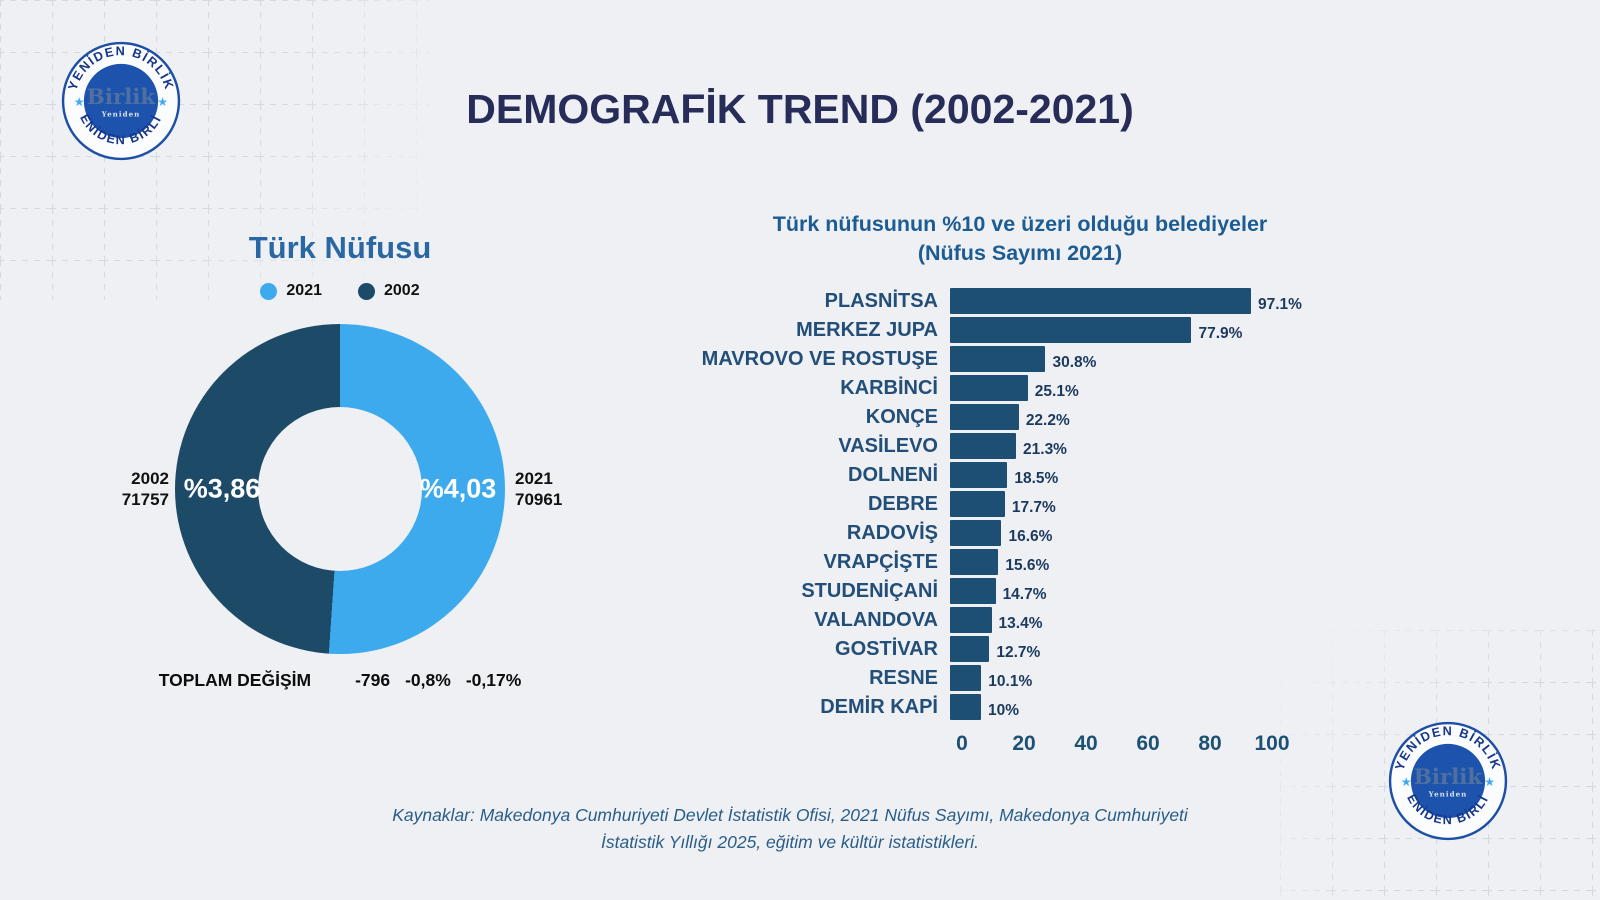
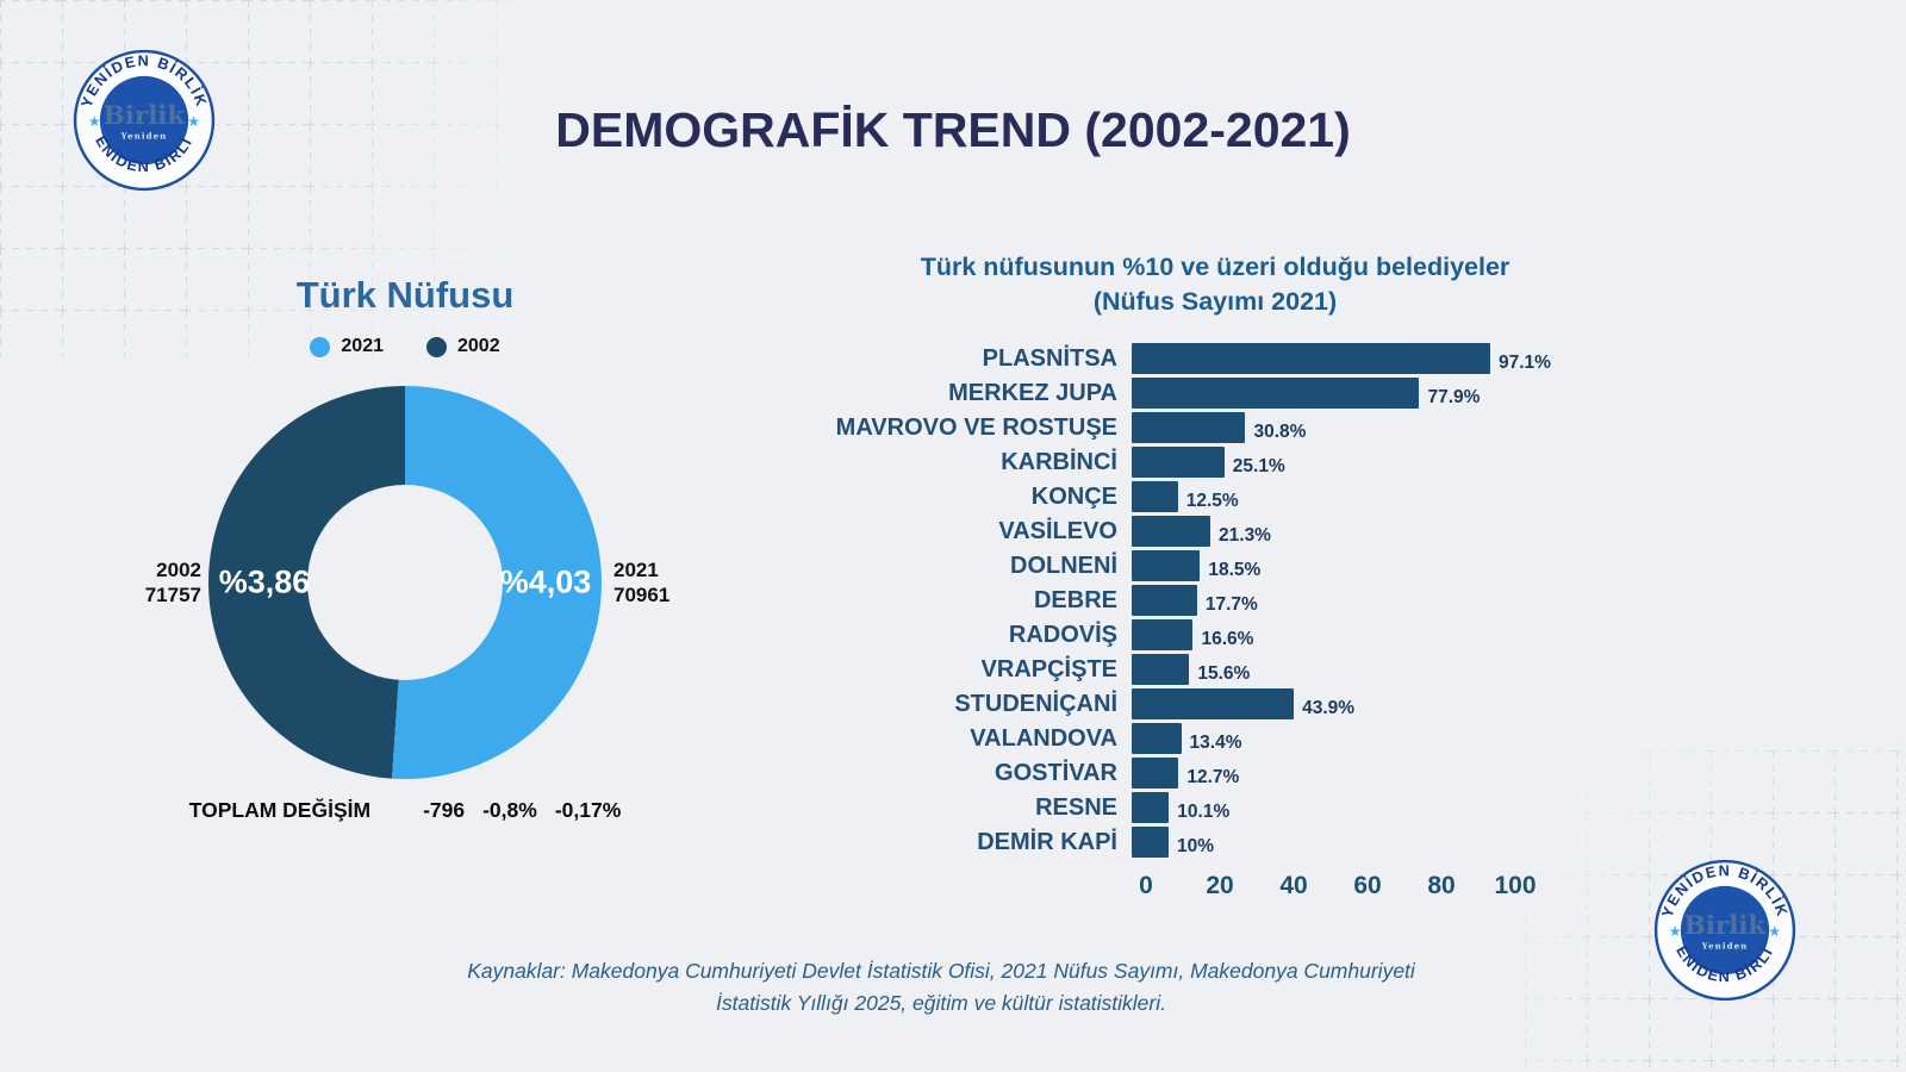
Türk nüfusunun %10 ve üzeri olduğu belediyeler/KONÇE: 22.2% -> 12.5%
Türk nüfusunun %10 ve üzeri olduğu belediyeler/STUDENİÇANİ: 14.7% -> 43.9%
